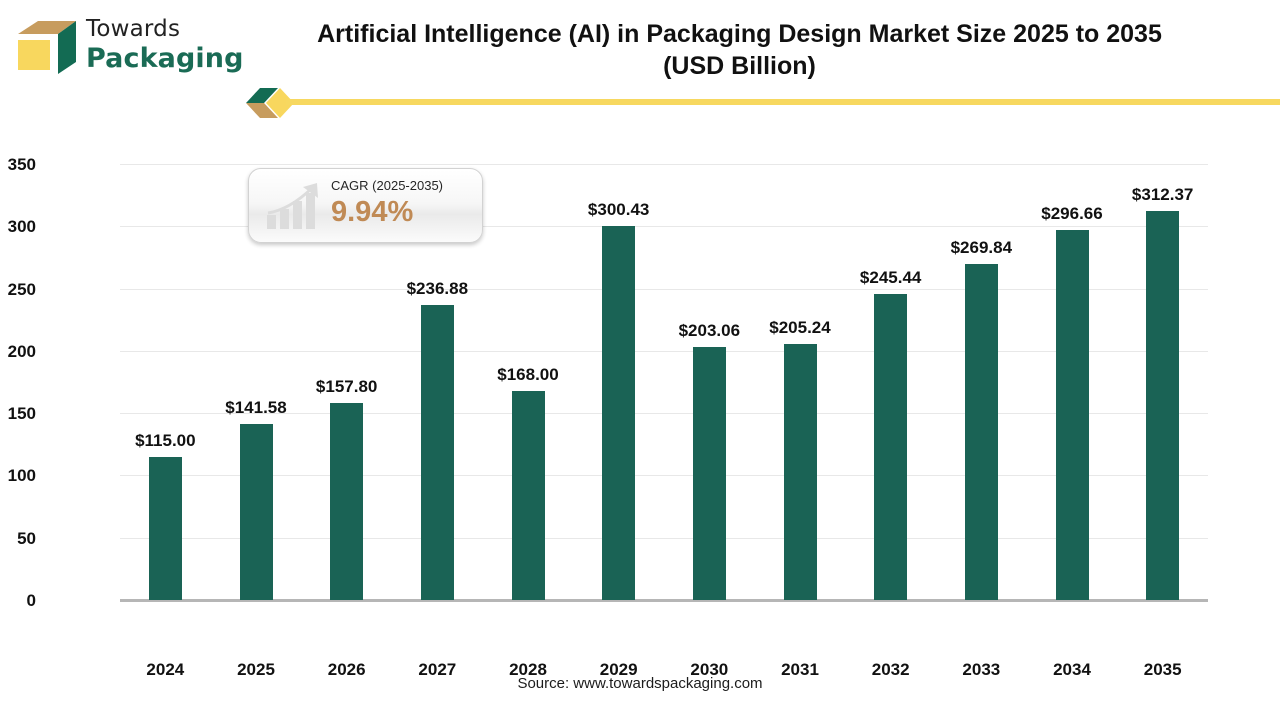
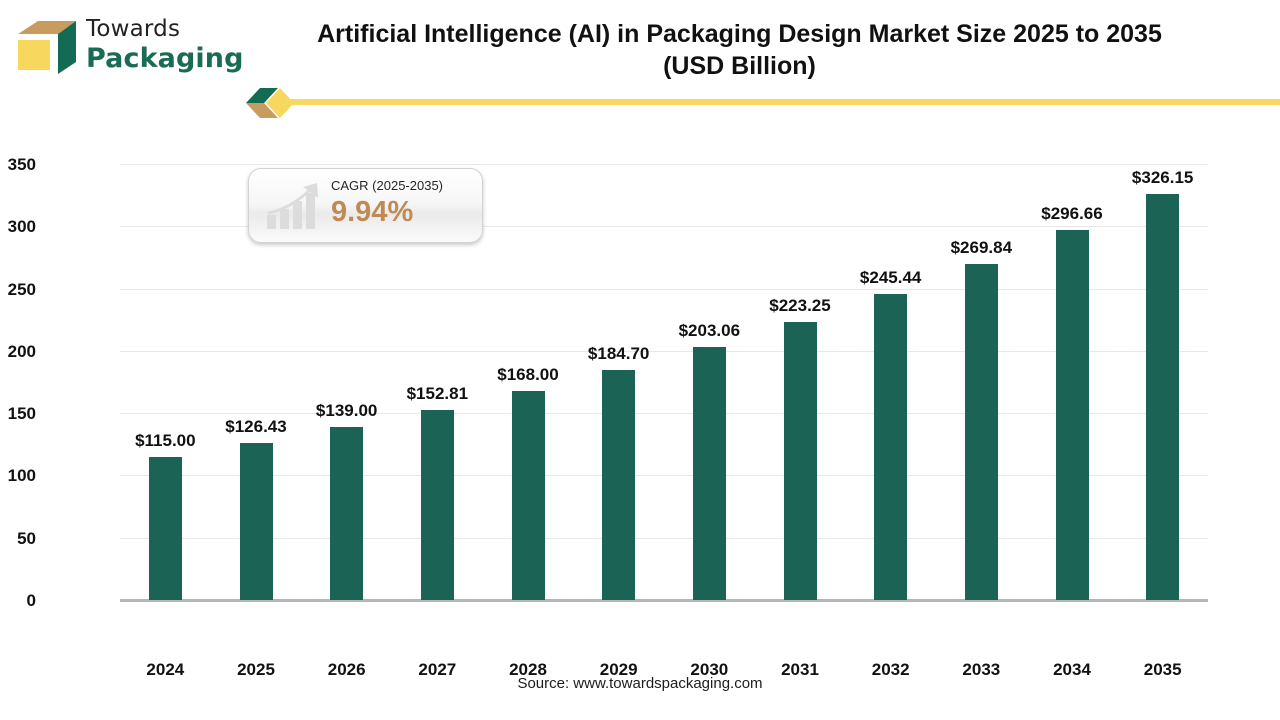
2025: $141.58 -> $126.43
2026: $157.80 -> $139.00
2027: $236.88 -> $152.81
2029: $300.43 -> $184.70
2031: $205.24 -> $223.25
2035: $312.37 -> $326.15
